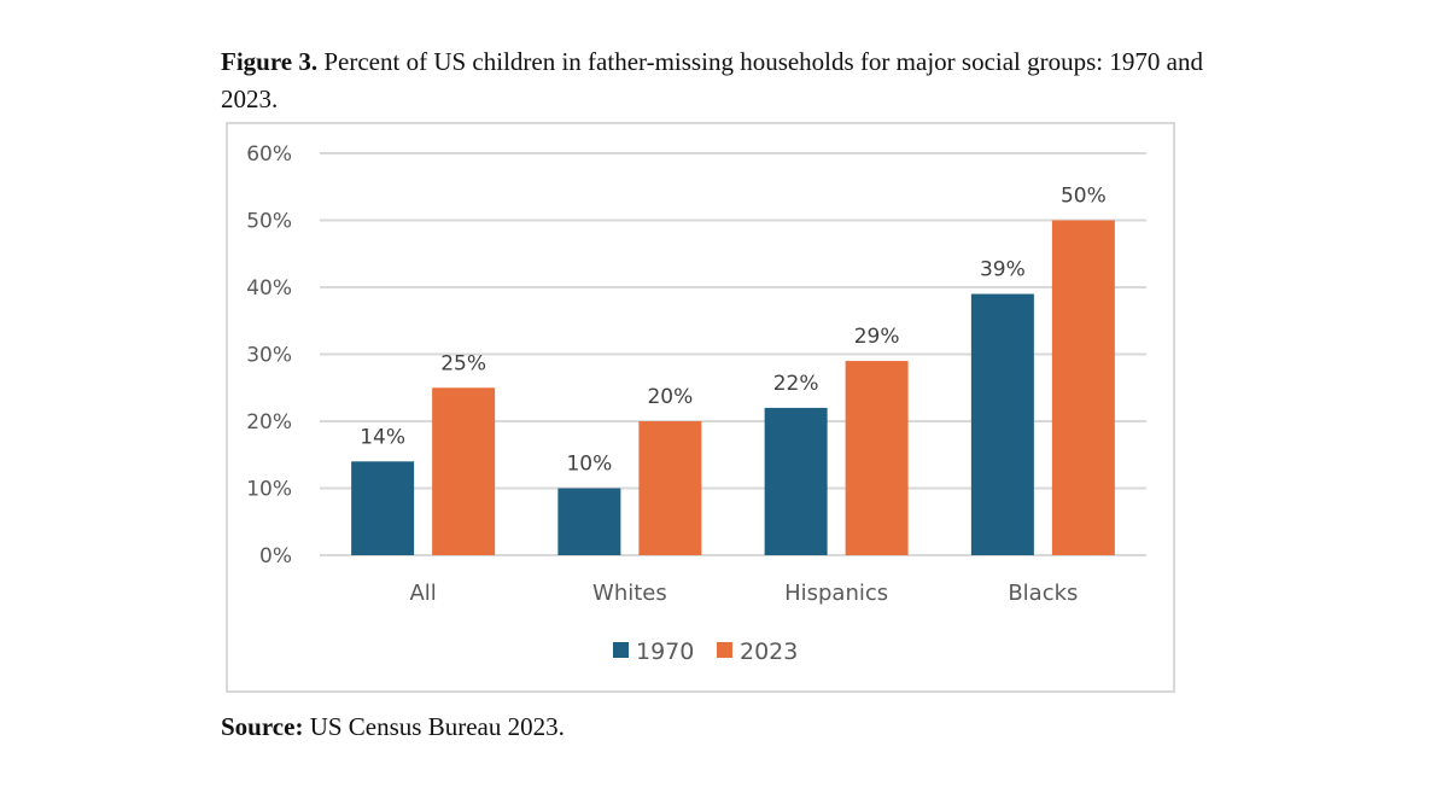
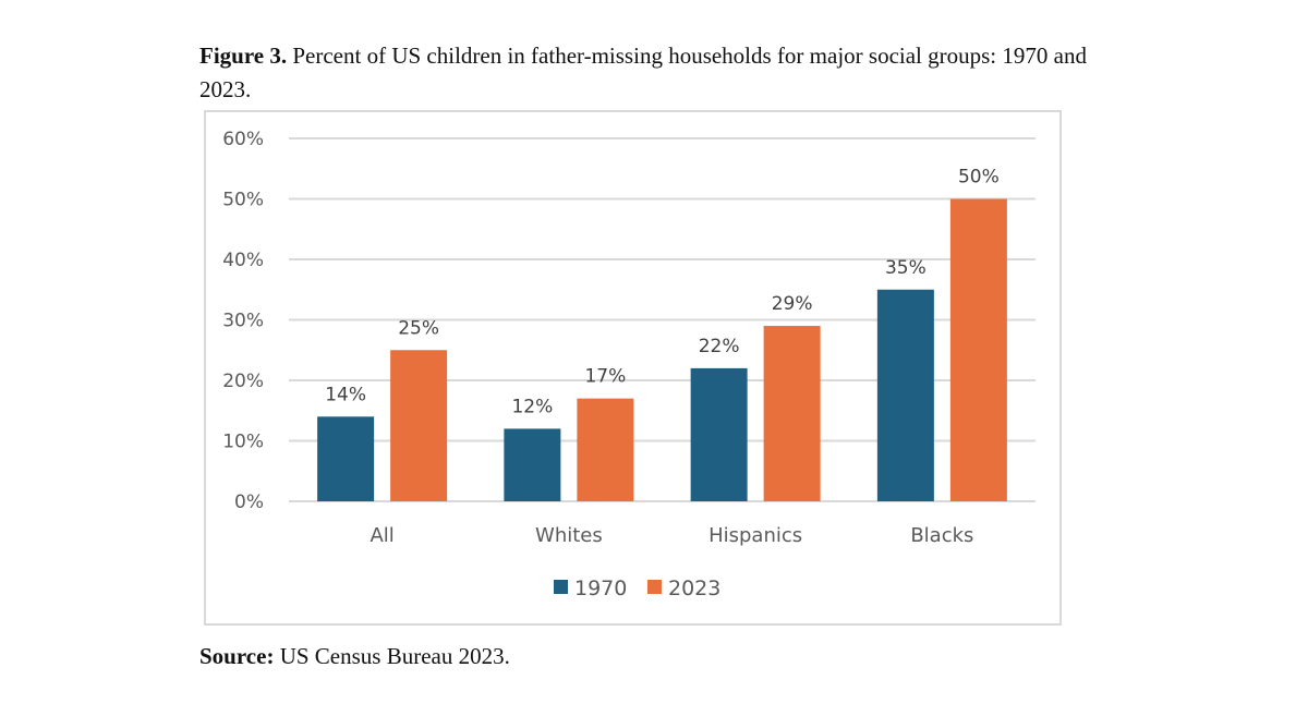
1970/Whites: 10% -> 12%
2023/Whites: 20% -> 17%
1970/Blacks: 39% -> 35%
